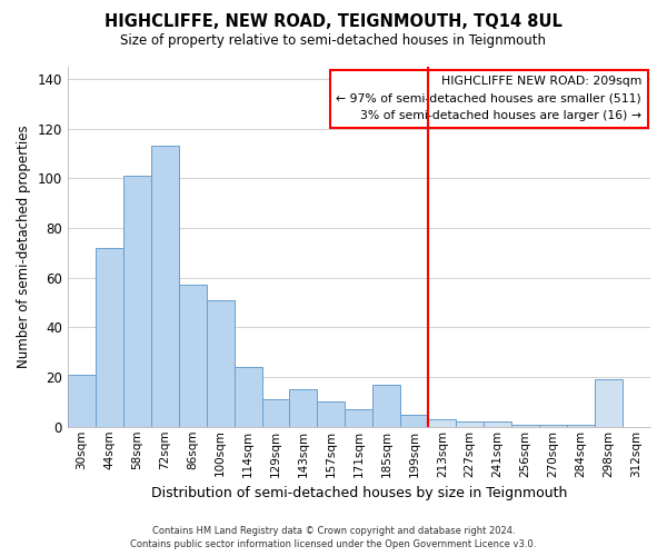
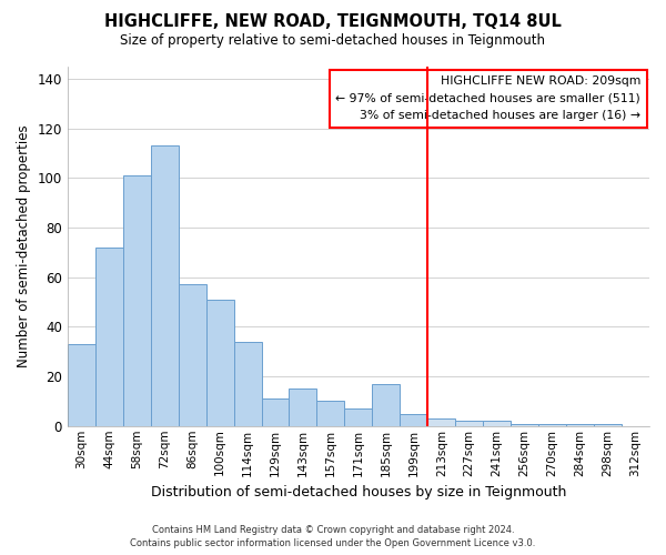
30sqm: 21 -> 33
114sqm: 24 -> 34
298sqm: 19 -> 1
